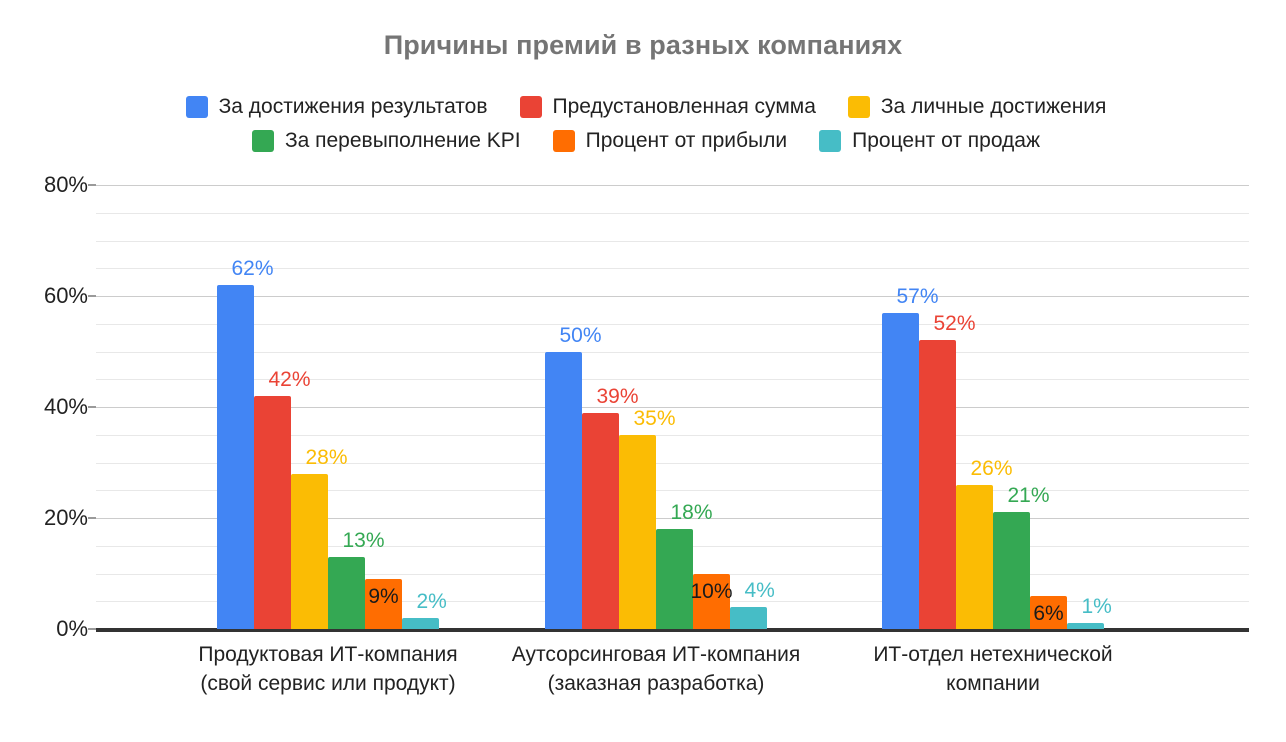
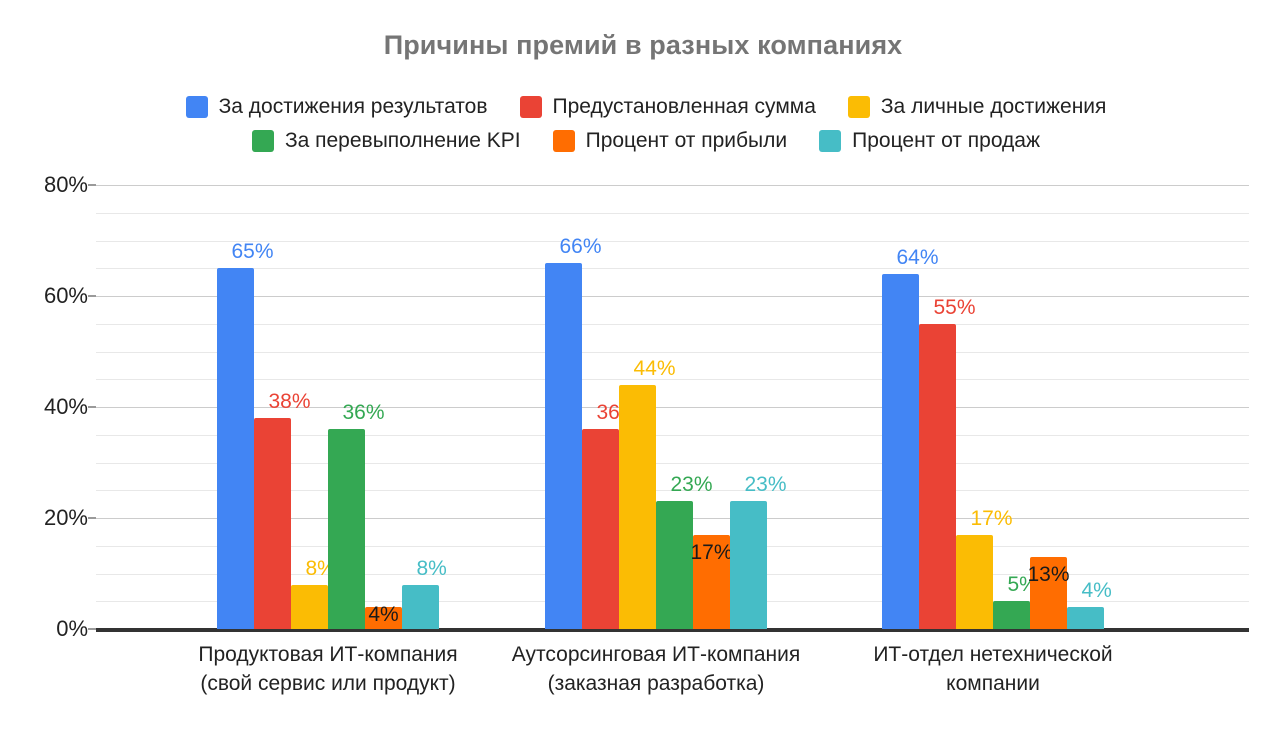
За достижения результатов/Продуктовая ИТ-компания (свой сервис или продукт): 62% -> 65%
Предустановленная сумма/Продуктовая ИТ-компания (свой сервис или продукт): 42% -> 38%
За личные достижения/Продуктовая ИТ-компания (свой сервис или продукт): 28% -> 8%
За перевыполнение KPI/Продуктовая ИТ-компания (свой сервис или продукт): 13% -> 36%
Процент от прибыли/Продуктовая ИТ-компания (свой сервис или продукт): 9% -> 4%
Процент от продаж/Продуктовая ИТ-компания (свой сервис или продукт): 2% -> 8%
За достижения результатов/Аутсорсинговая ИТ-компания (заказная разработка): 50% -> 66%
Предустановленная сумма/Аутсорсинговая ИТ-компания (заказная разработка): 39% -> 36%
За личные достижения/Аутсорсинговая ИТ-компания (заказная разработка): 35% -> 44%
За перевыполнение KPI/Аутсорсинговая ИТ-компания (заказная разработка): 18% -> 23%
Процент от прибыли/Аутсорсинговая ИТ-компания (заказная разработка): 10% -> 17%
Процент от продаж/Аутсорсинговая ИТ-компания (заказная разработка): 4% -> 23%
За достижения результатов/ИТ-отдел нетехнической компании: 57% -> 64%
Предустановленная сумма/ИТ-отдел нетехнической компании: 52% -> 55%
За личные достижения/ИТ-отдел нетехнической компании: 26% -> 17%
За перевыполнение KPI/ИТ-отдел нетехнической компании: 21% -> 5%
Процент от прибыли/ИТ-отдел нетехнической компании: 6% -> 13%
Процент от продаж/ИТ-отдел нетехнической компании: 1% -> 4%
